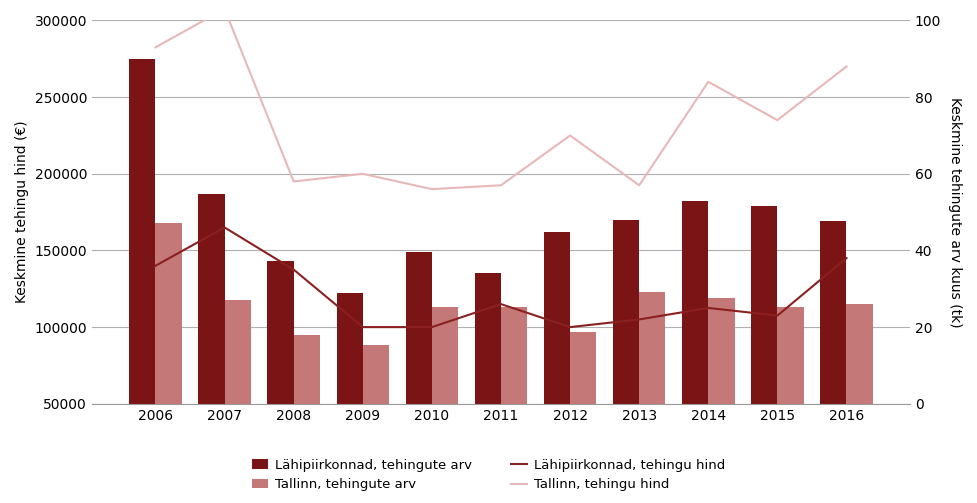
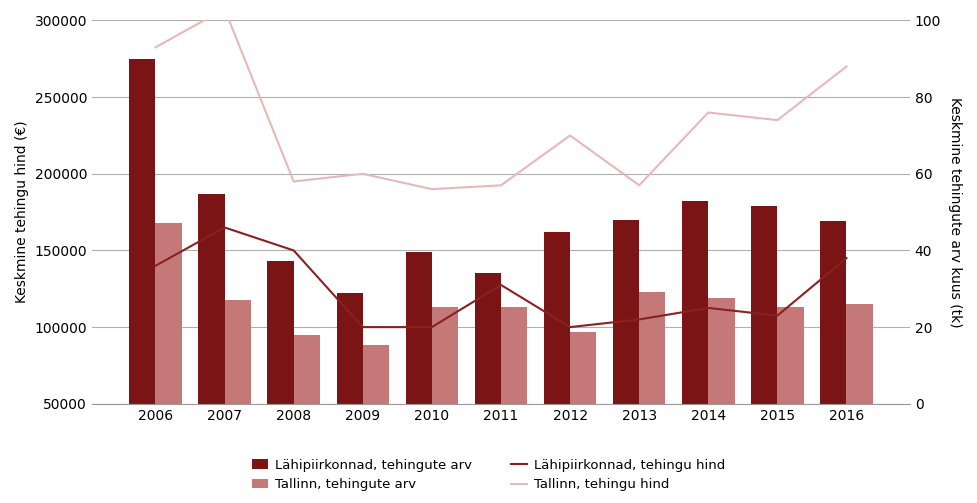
Lähipiirkonnad, tehingu hind/2008: 35 -> 40
Lähipiirkonnad, tehingu hind/2011: 26 -> 31
Tallinn, tehingu hind/2014: 84 -> 76
